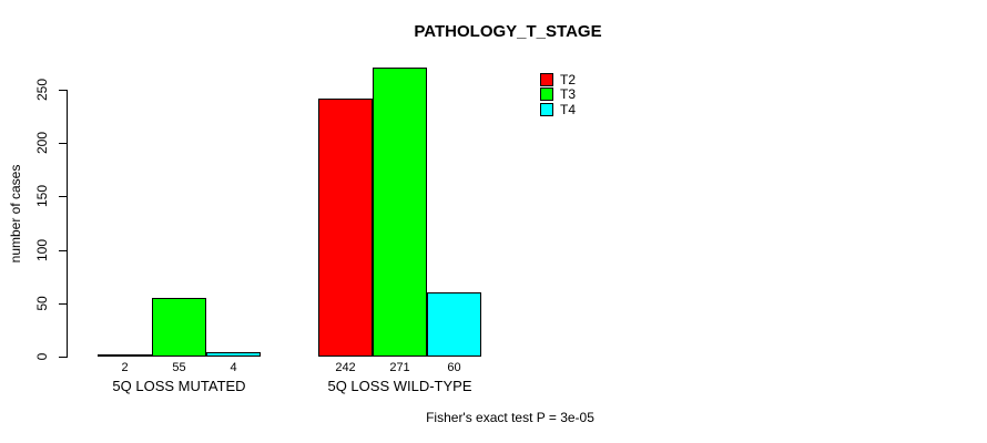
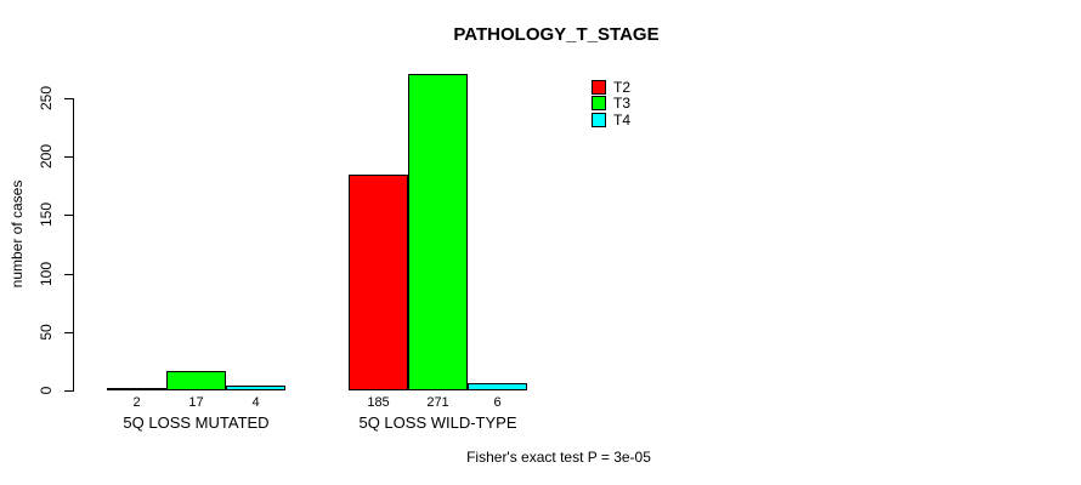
T3/5Q LOSS MUTATED: 55 -> 17
T2/5Q LOSS WILD-TYPE: 242 -> 185
T4/5Q LOSS WILD-TYPE: 60 -> 6
